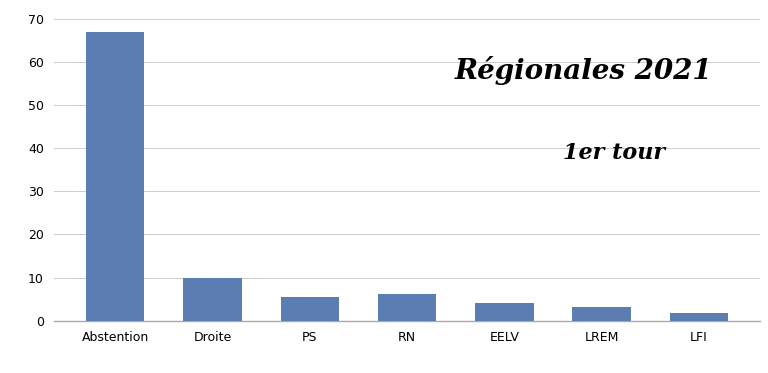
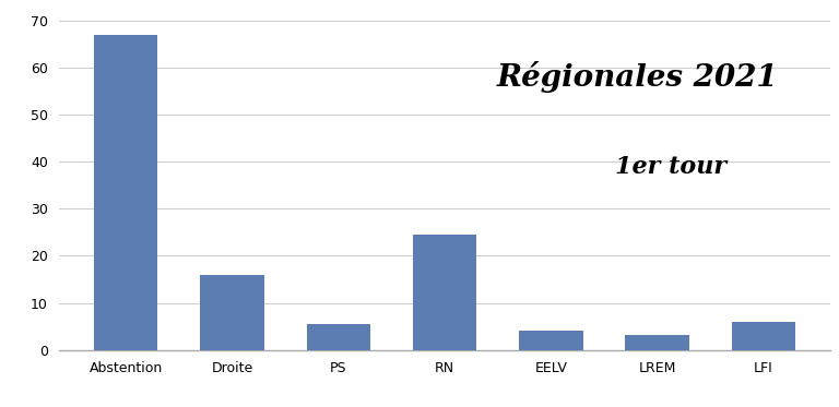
Droite: 9.8 -> 16.0
RN: 6.3 -> 24.5
LFI: 1.8 -> 6.0
